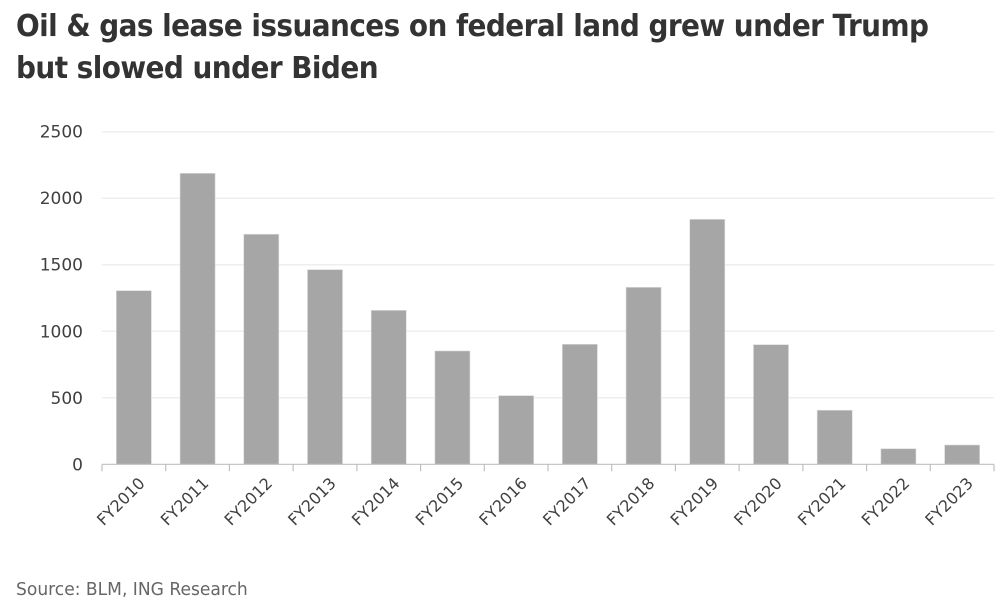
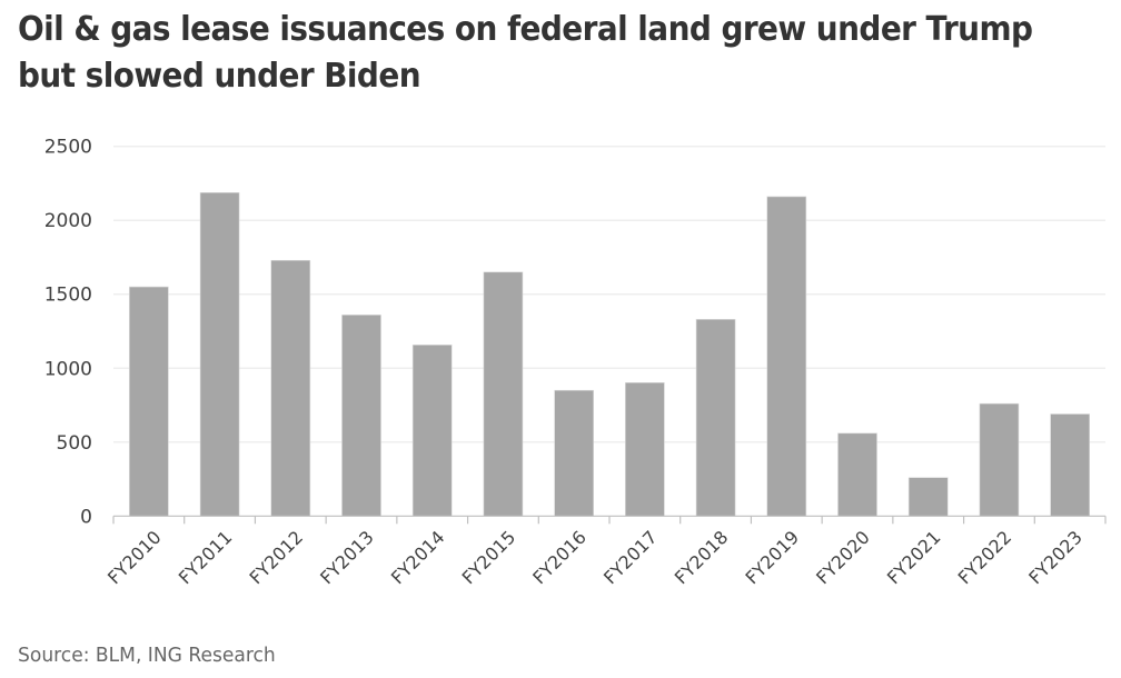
FY2010: 1300 -> 1550
FY2013: 1460 -> 1360
FY2015: 850 -> 1650
FY2016: 520 -> 850
FY2019: 1840 -> 2160
FY2020: 900 -> 560
FY2021: 410 -> 260
FY2022: 120 -> 760
FY2023: 140 -> 690
